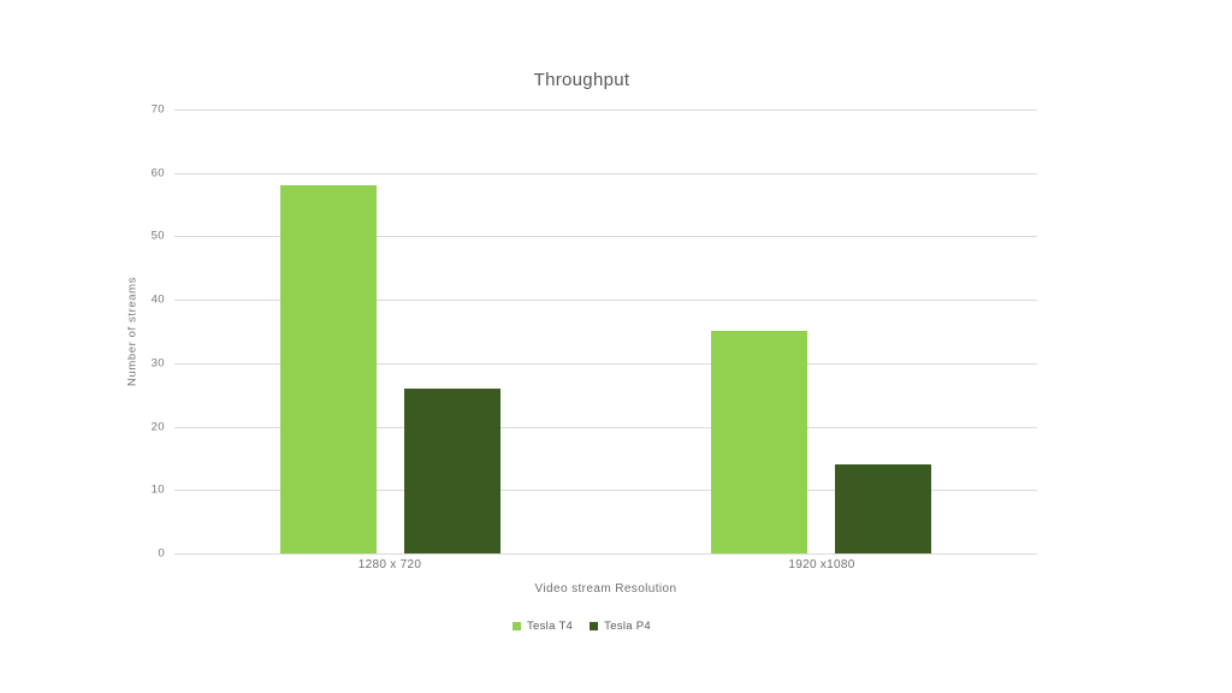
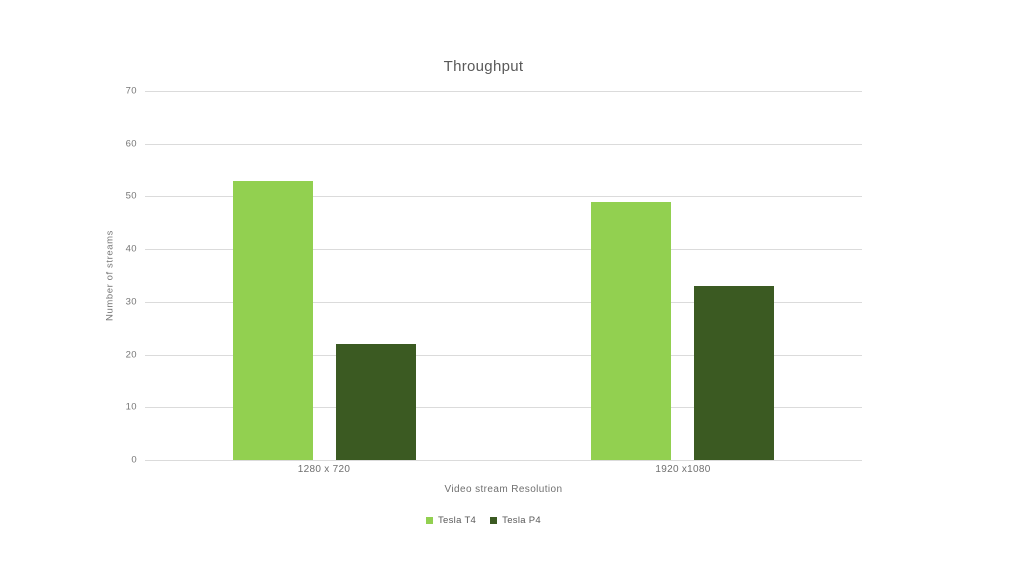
Tesla T4/1280 x 720: 58 -> 53
Tesla P4/1280 x 720: 26 -> 22
Tesla T4/1920 x1080: 35 -> 49
Tesla P4/1920 x1080: 14 -> 33
